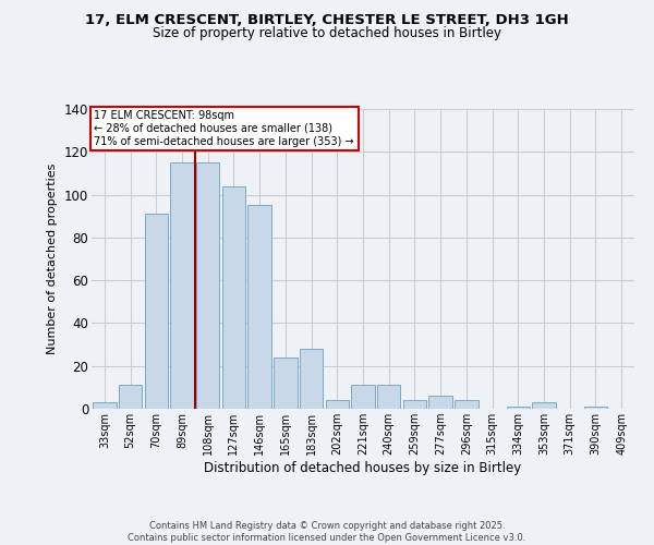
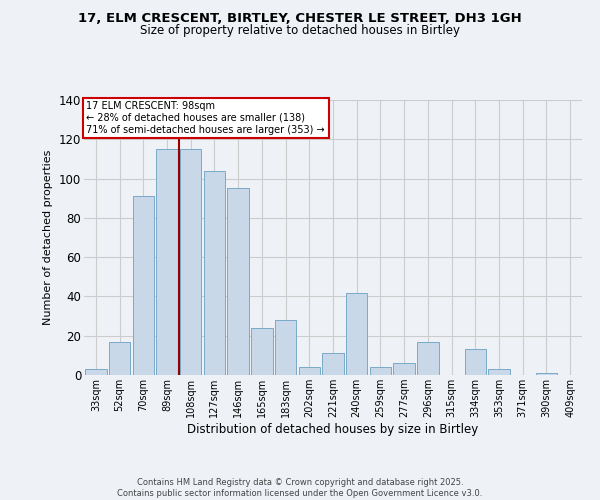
52sqm: 11 -> 17
240sqm: 11 -> 42
296sqm: 4 -> 17
334sqm: 1 -> 13
